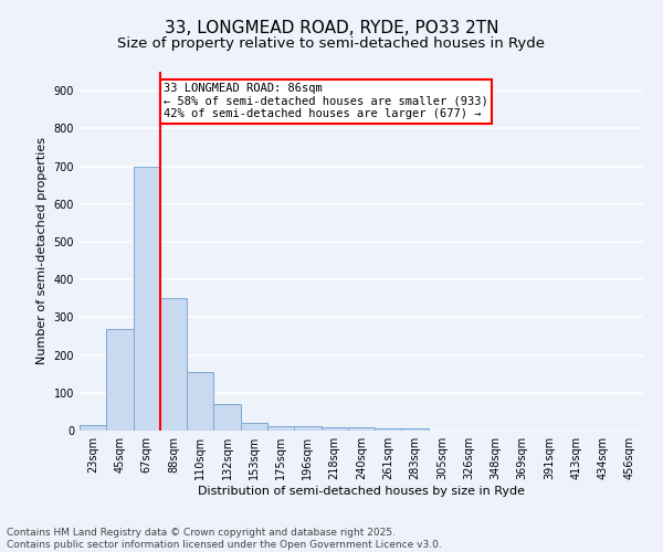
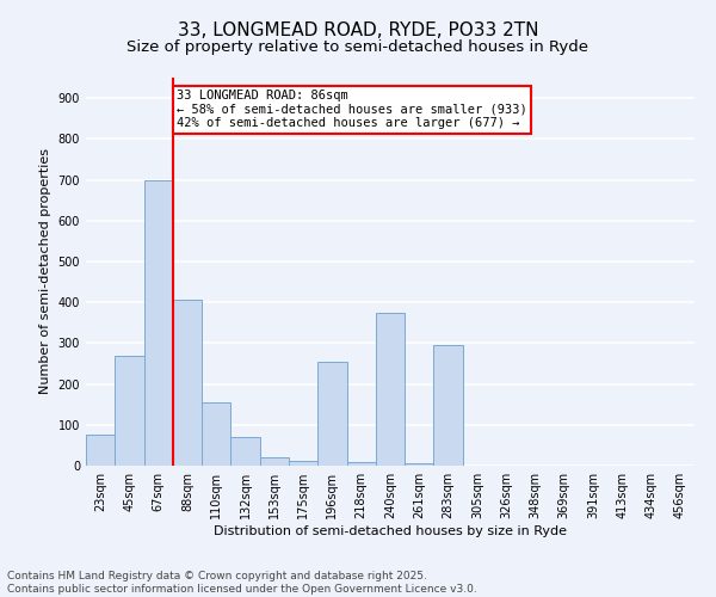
23sqm: 15 -> 75
88sqm: 350 -> 405
196sqm: 12 -> 255
240sqm: 8 -> 375
283sqm: 5 -> 295
